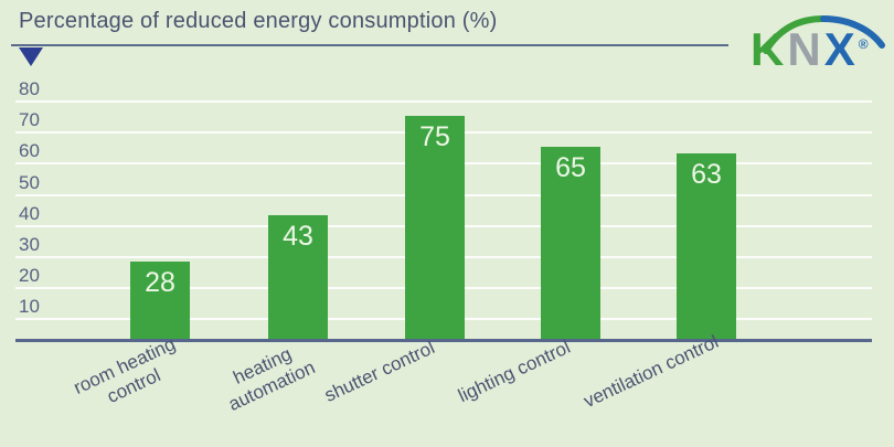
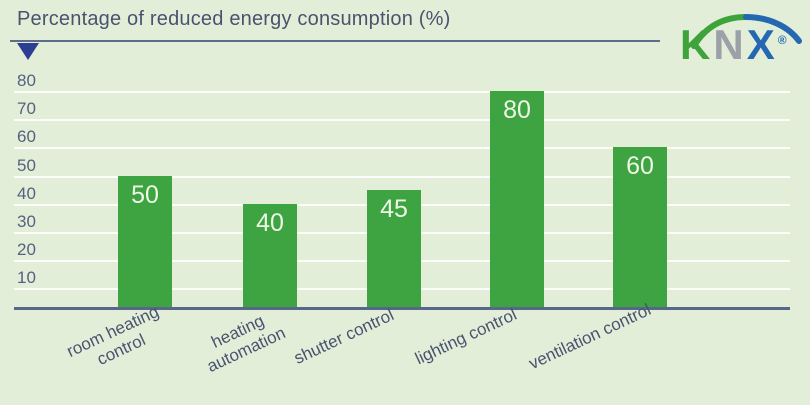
room heating control: 28 -> 50
heating automation: 43 -> 40
shutter control: 75 -> 45
lighting control: 65 -> 80
ventilation control: 63 -> 60
